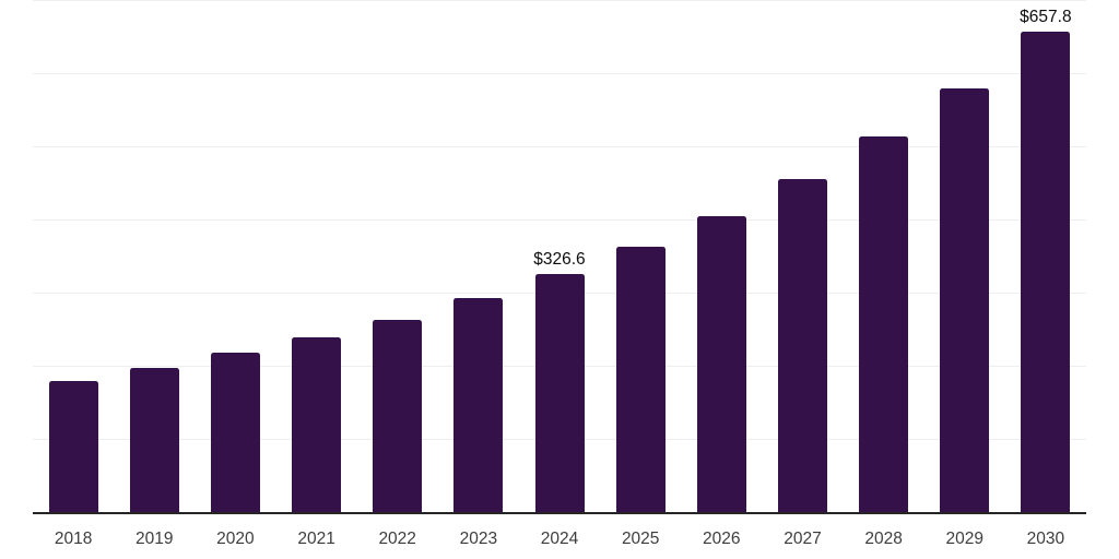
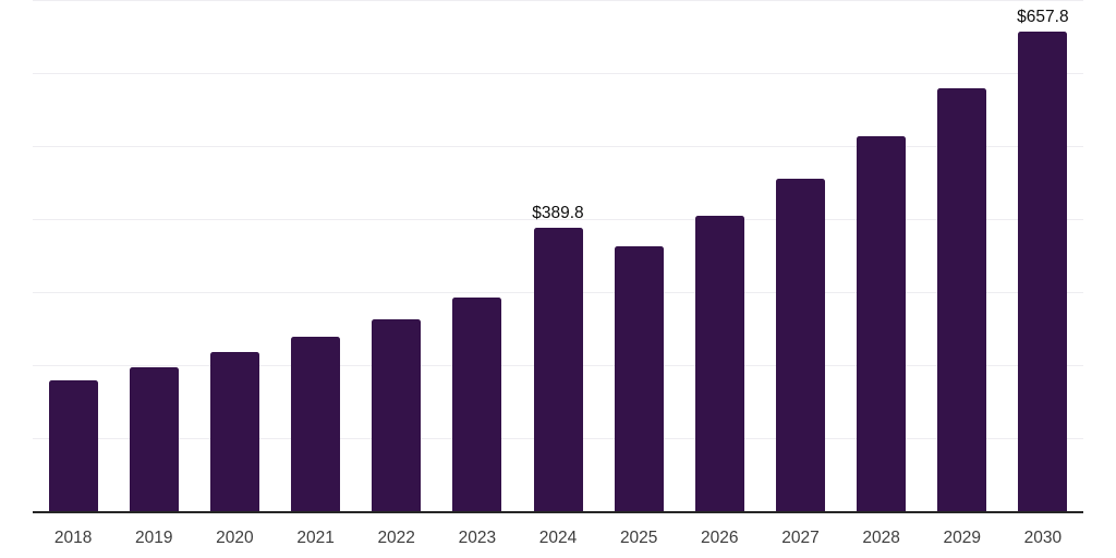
2024: $326.6 -> $389.8
